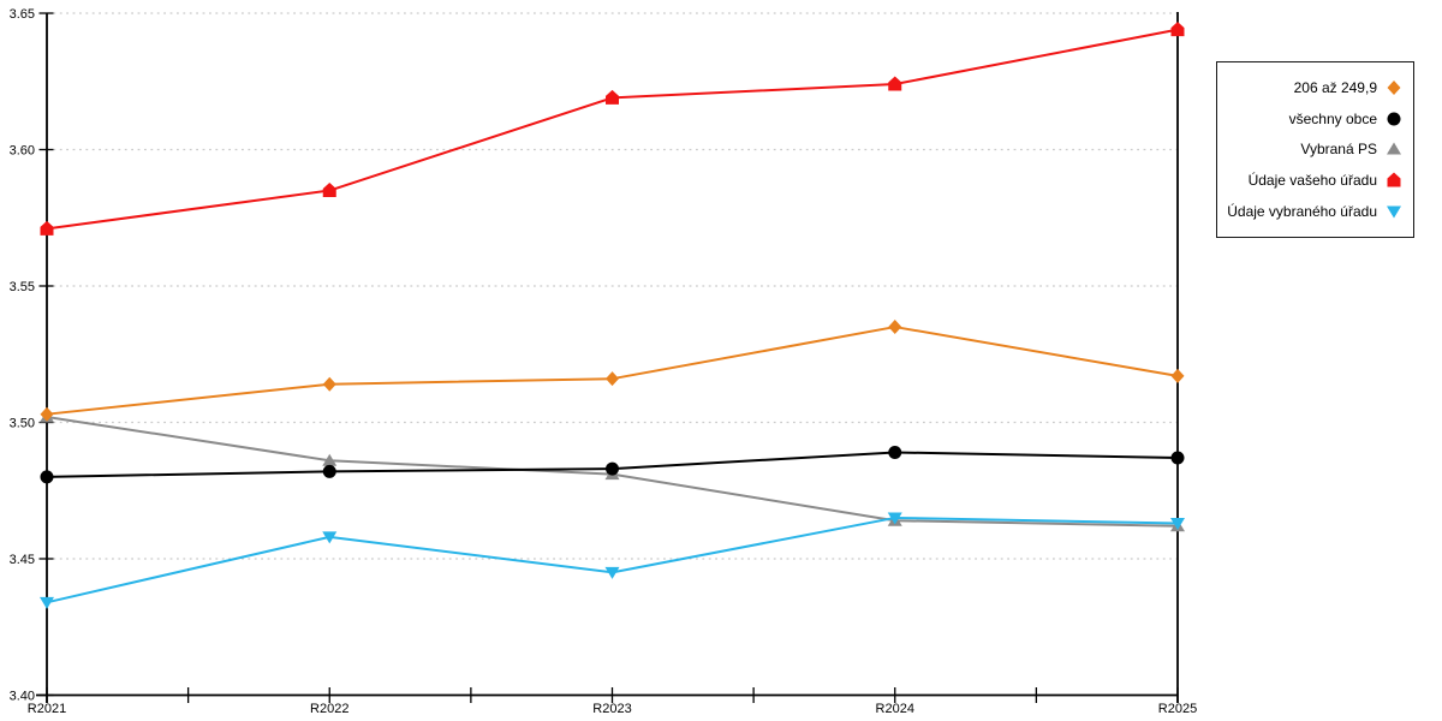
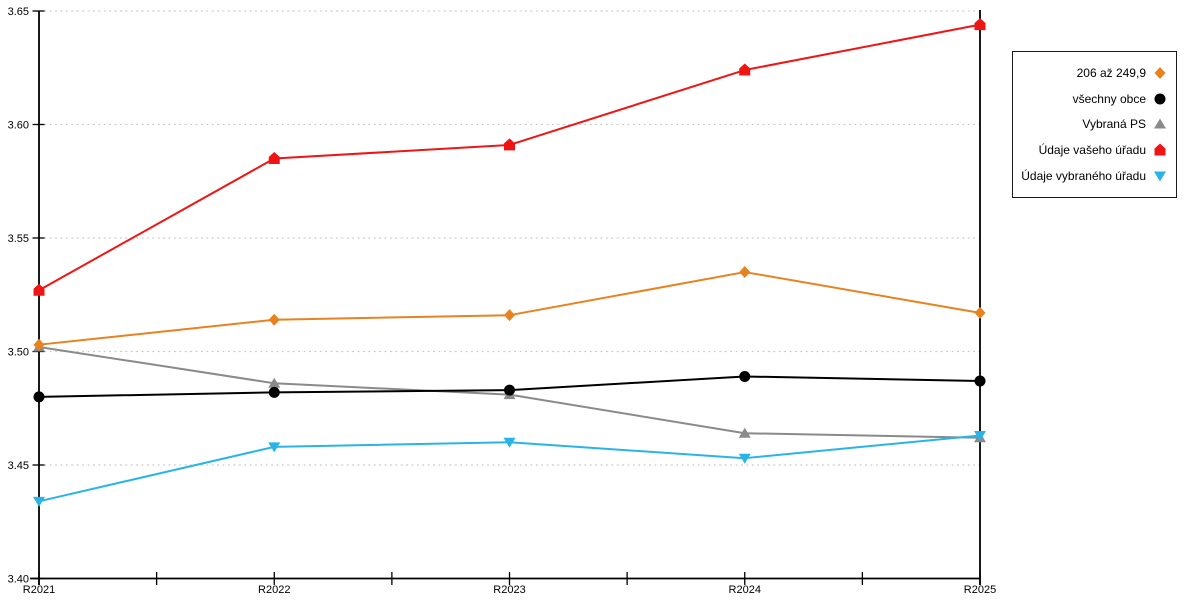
Údaje vašeho úřadu/R2021: 3.571 -> 3.527
Údaje vašeho úřadu/R2023: 3.619 -> 3.591
Údaje vybraného úřadu/R2023: 3.445 -> 3.460
Údaje vybraného úřadu/R2024: 3.465 -> 3.453
